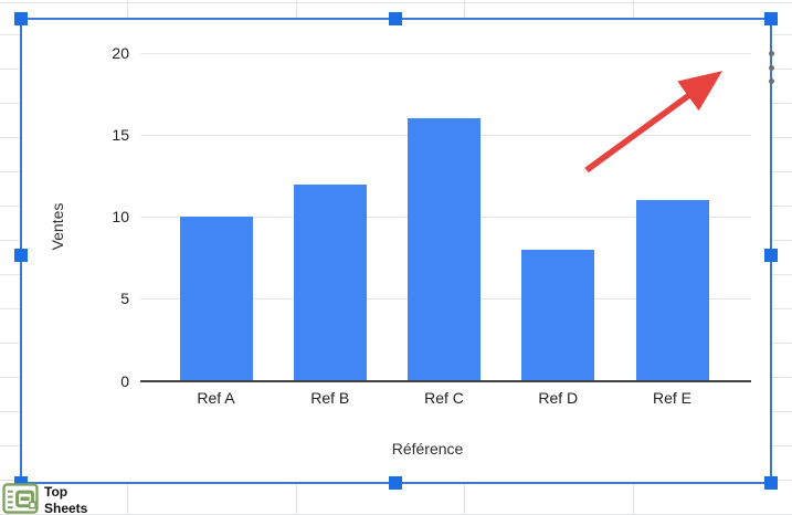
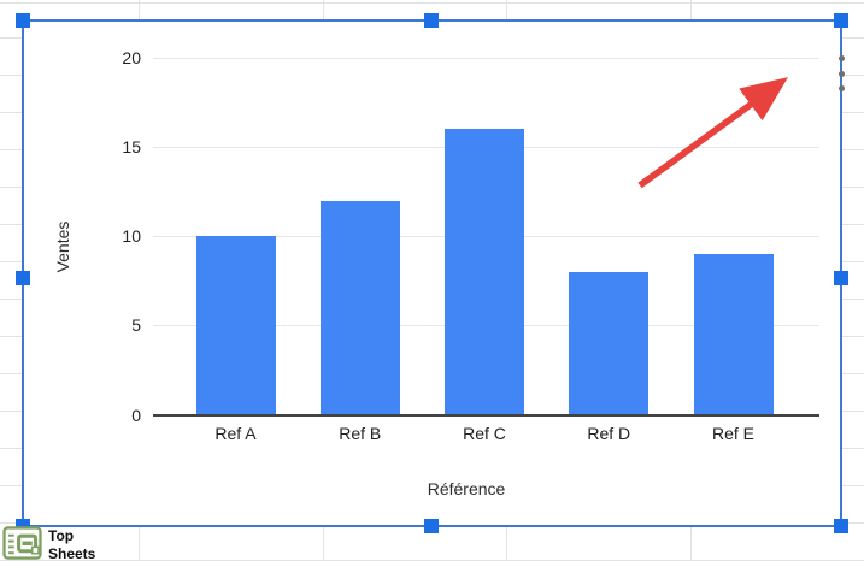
Ref E: 11 -> 9
